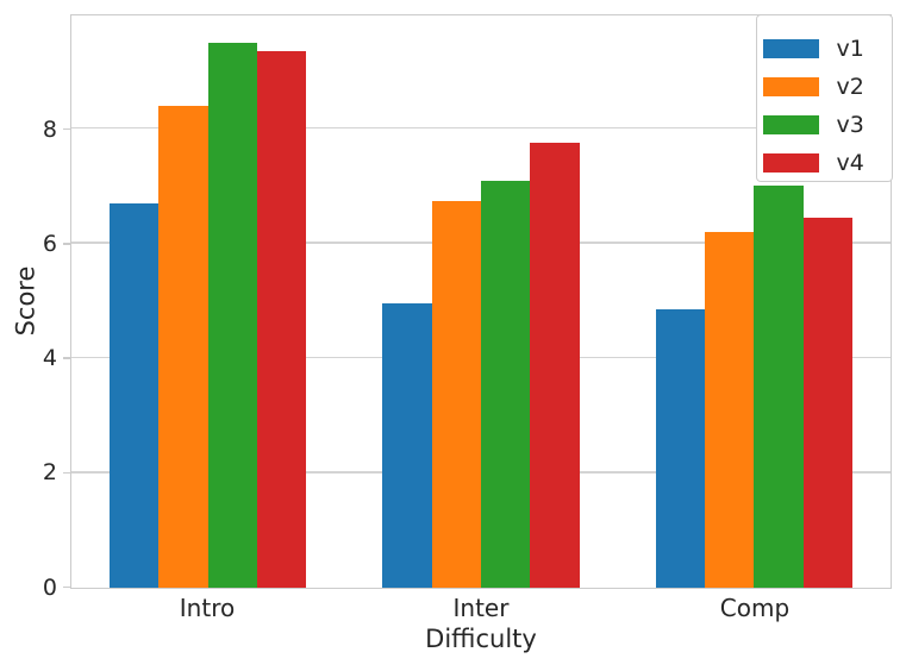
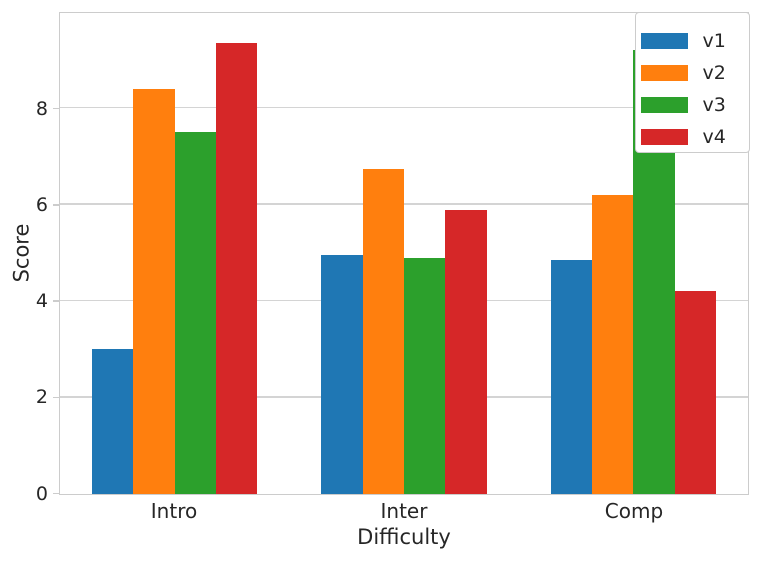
v1/Intro: 6.7 -> 3.0
v3/Intro: 9.5 -> 7.5
v3/Inter: 7.1 -> 4.9
v4/Inter: 7.8 -> 5.9
v3/Comp: 7.0 -> 9.2
v4/Comp: 6.5 -> 4.2
